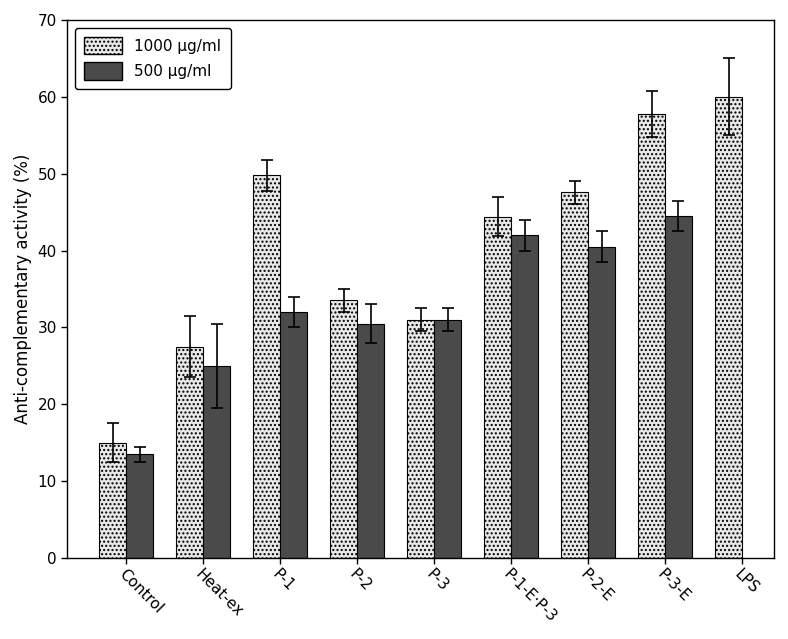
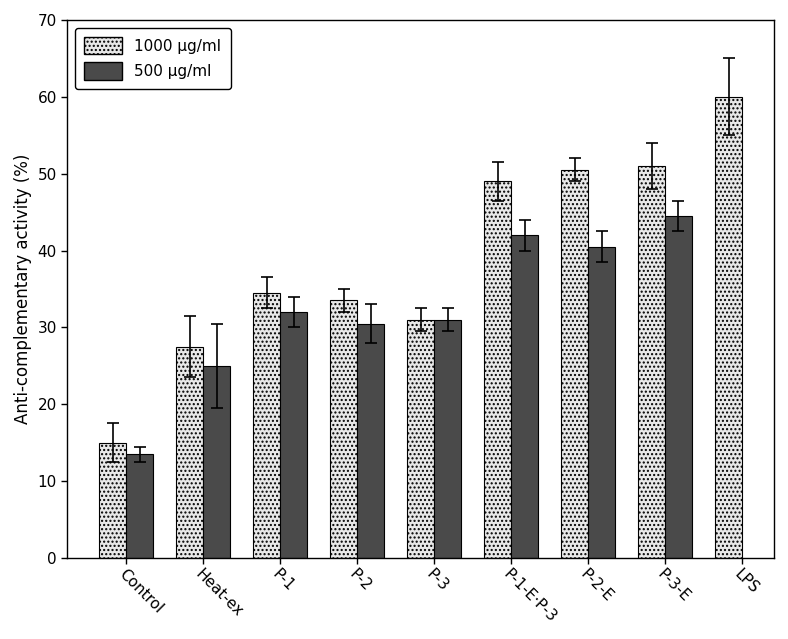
1000 μg/ml/P-1: 49.8 -> 34.5
1000 μg/ml/P-1-E·P-3: 44.4 -> 49.0
1000 μg/ml/P-2-E: 47.6 -> 50.5
1000 μg/ml/P-3-E: 57.8 -> 51.0
